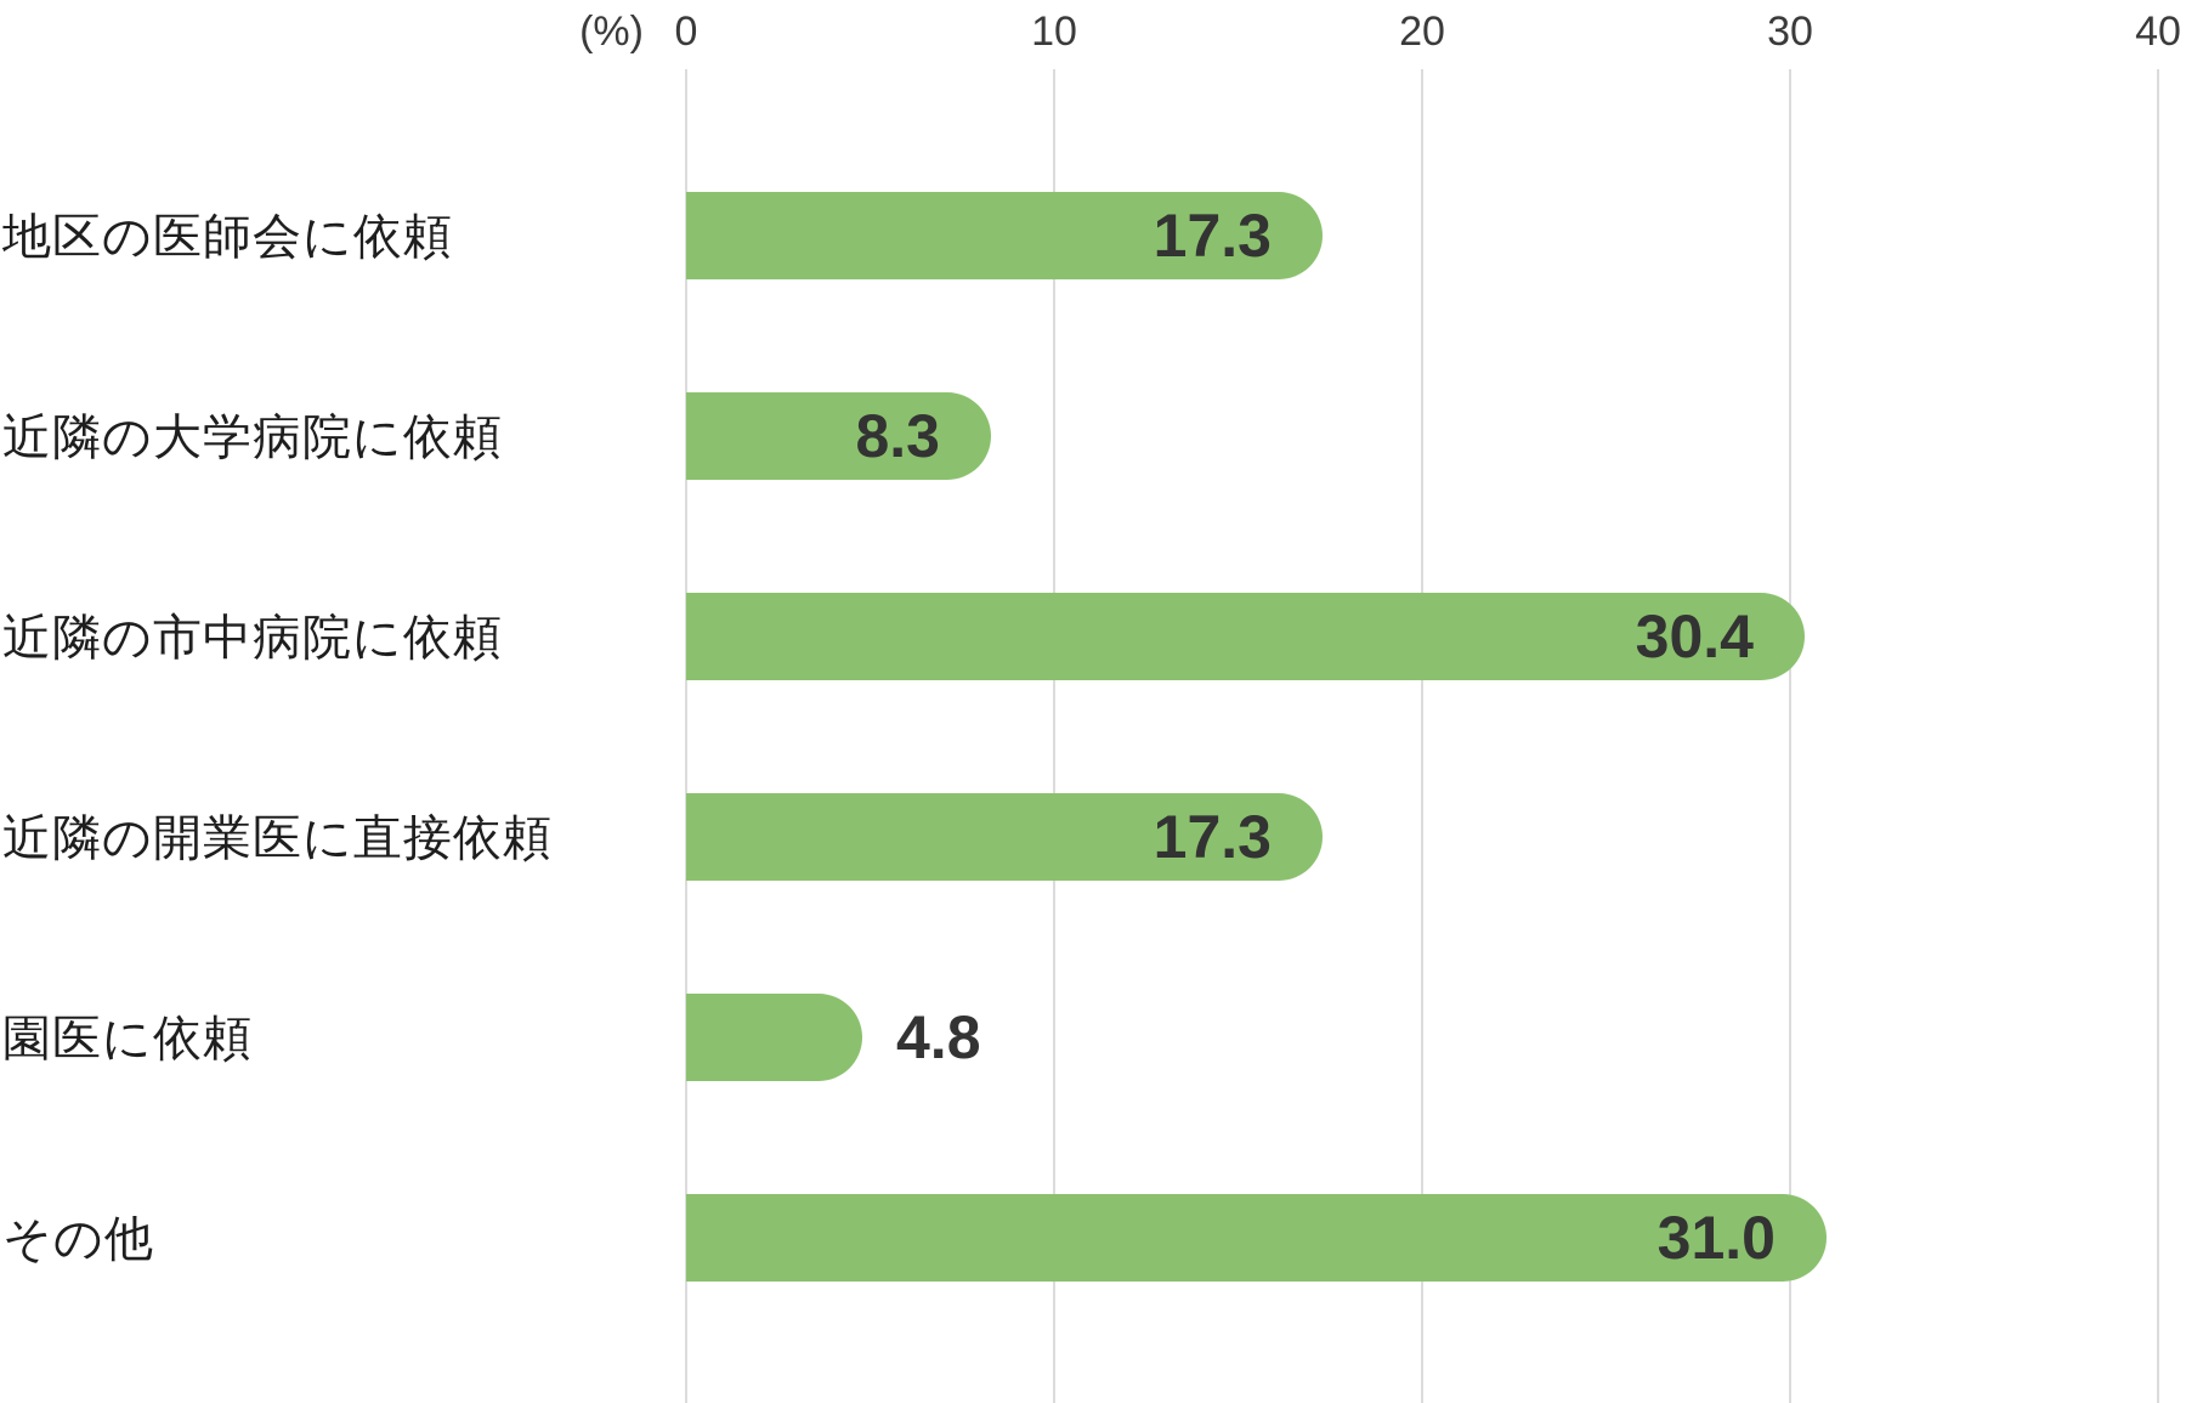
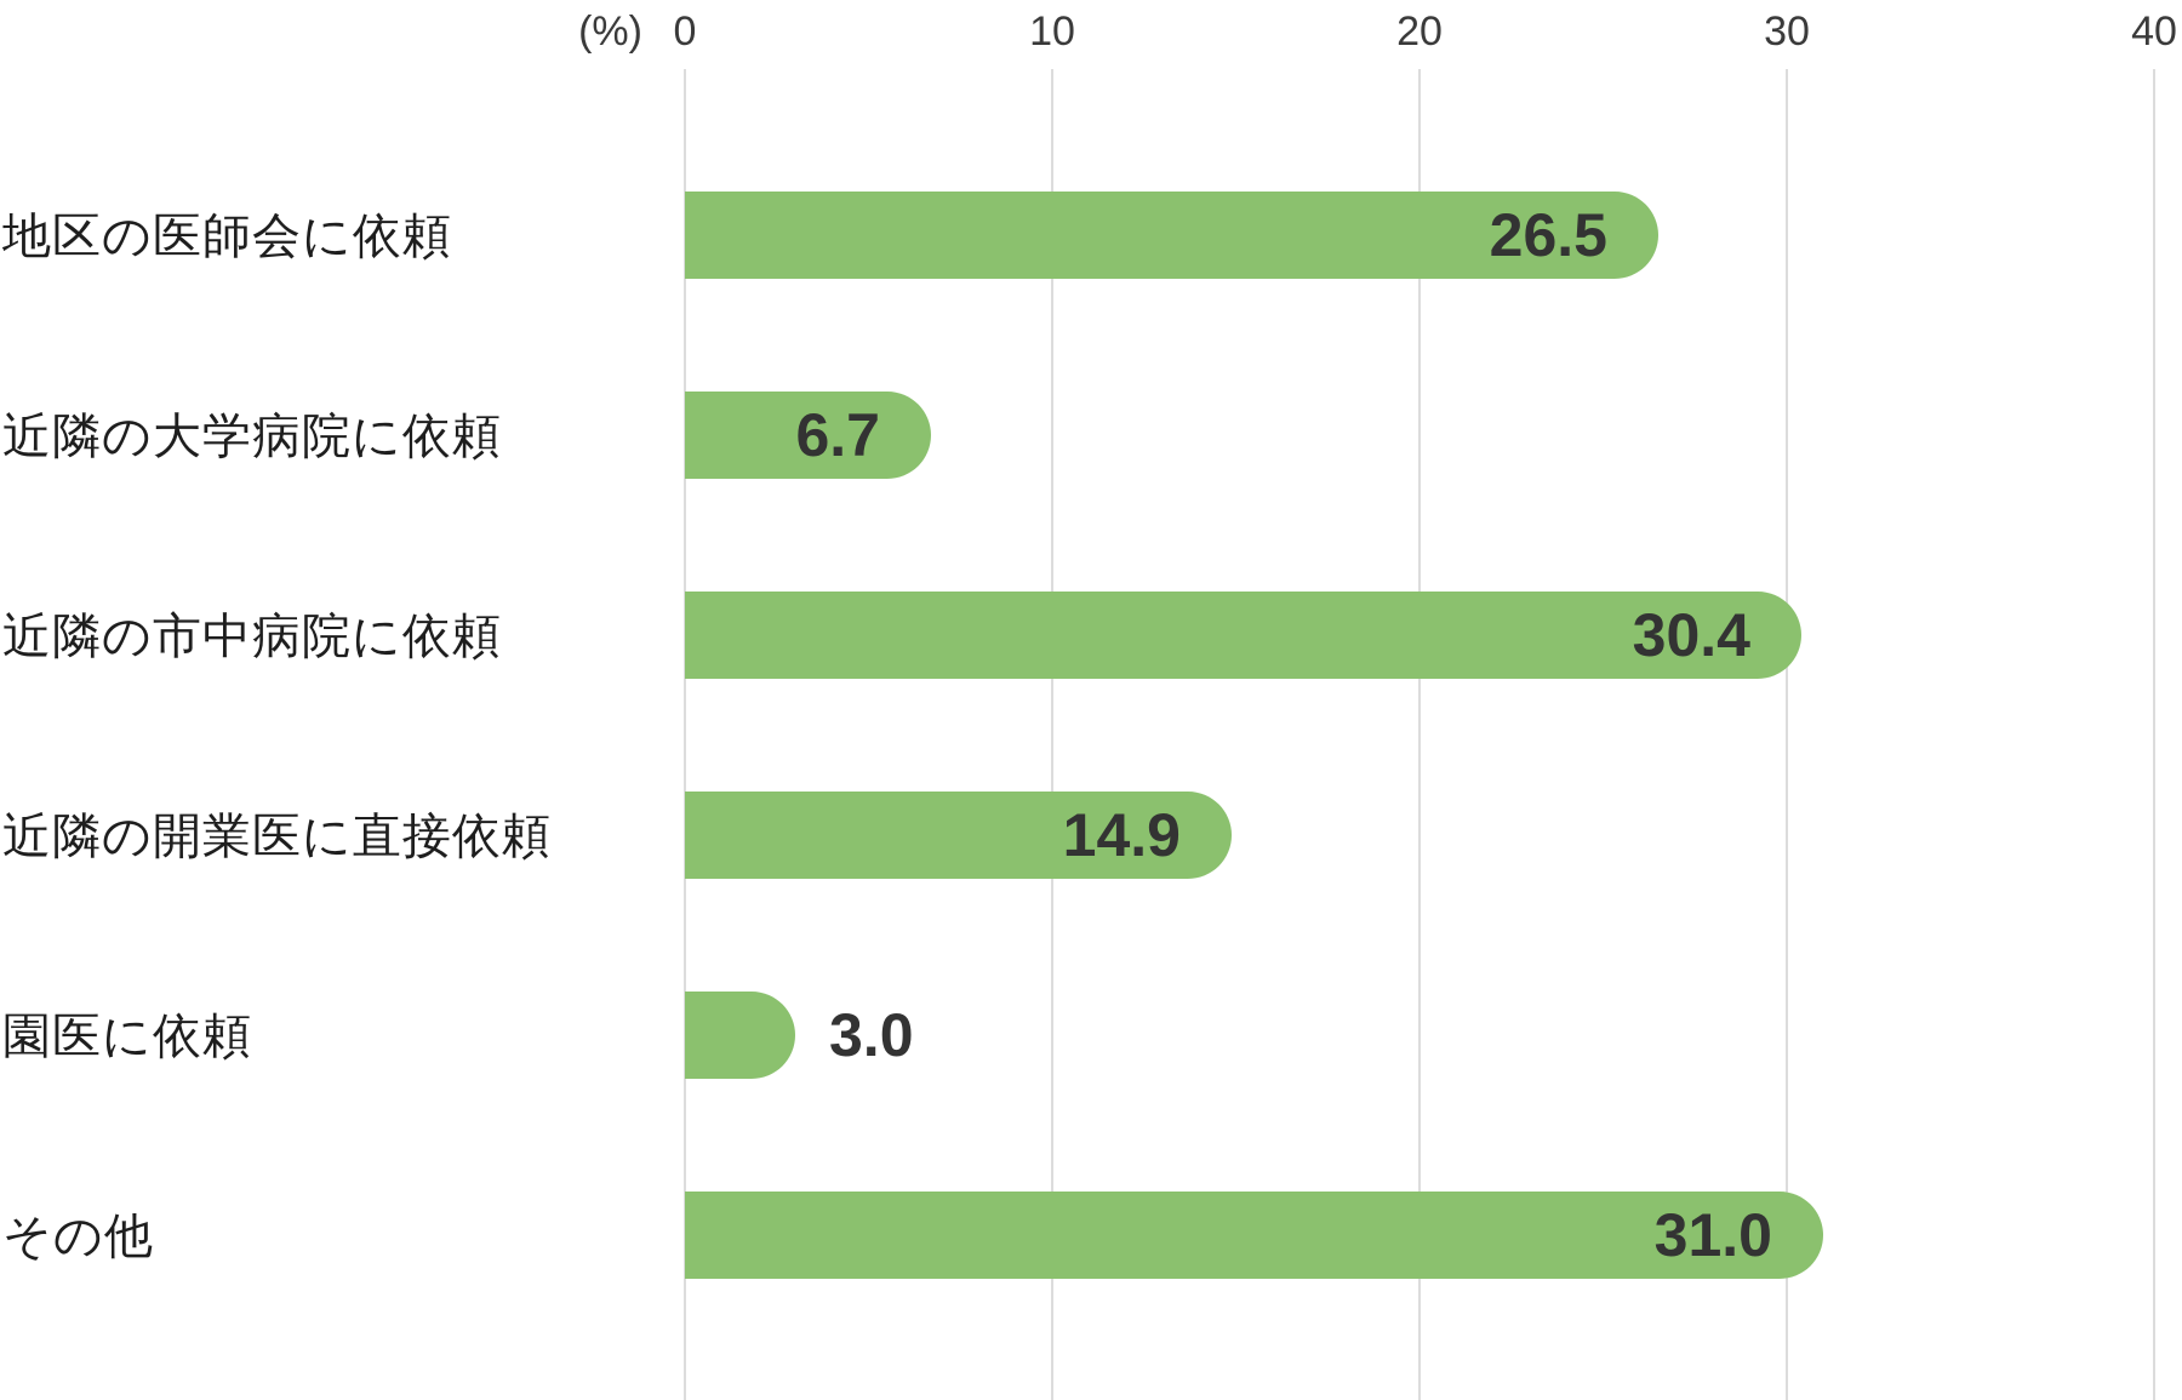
地区の医師会に依頼: 17.3 -> 26.5
近隣の大学病院に依頼: 8.3 -> 6.7
近隣の開業医に直接依頼: 17.3 -> 14.9
園医に依頼: 4.8 -> 3.0
